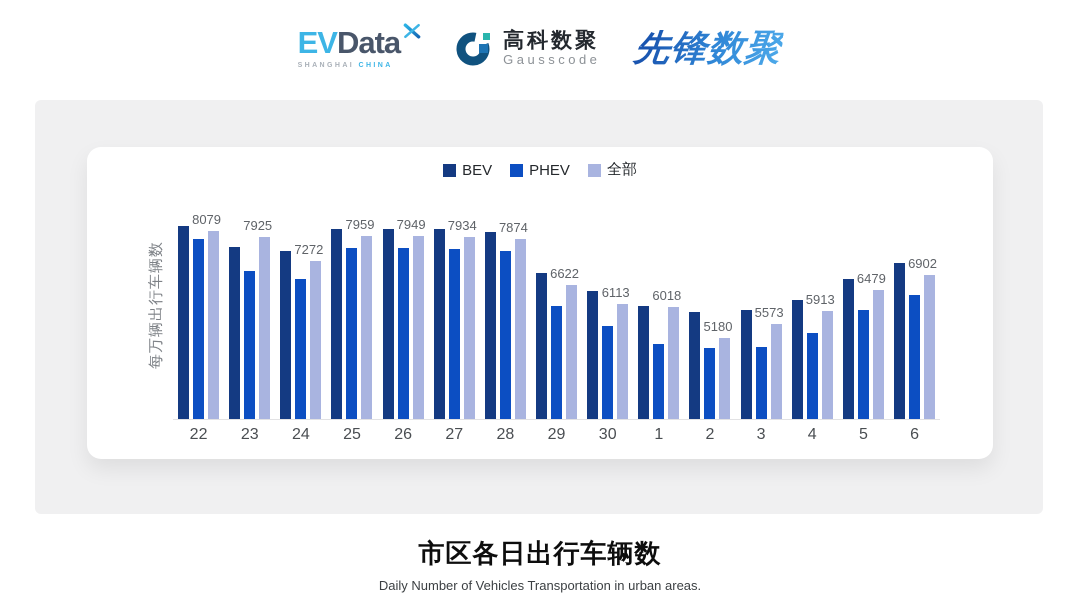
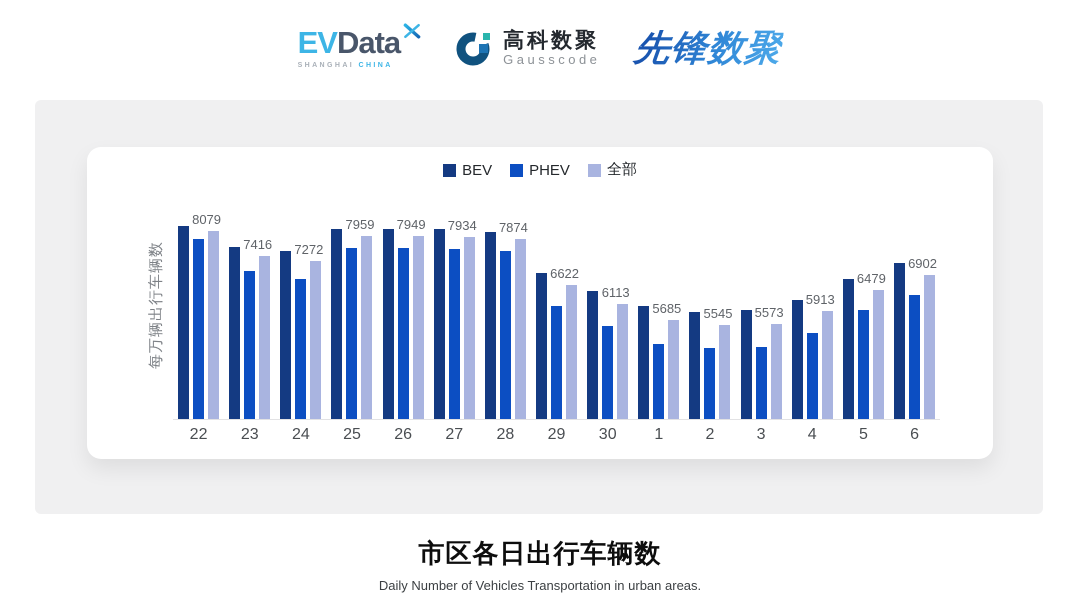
全部/23: 7925 -> 7416
全部/1: 6018 -> 5685
全部/2: 5180 -> 5545
